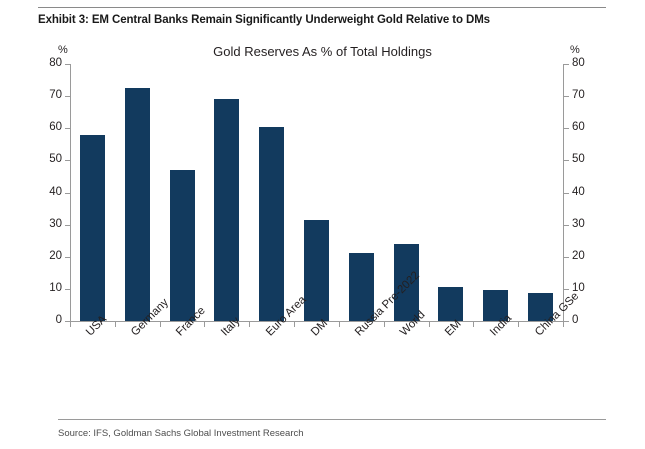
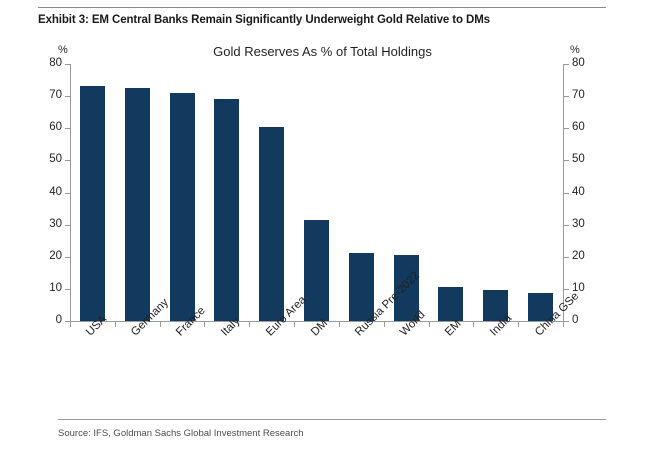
USA: 58 -> 73
France: 47 -> 71
World: 24 -> 21
